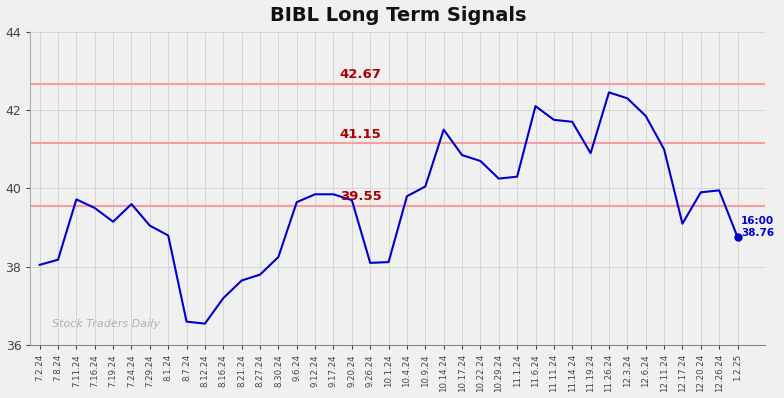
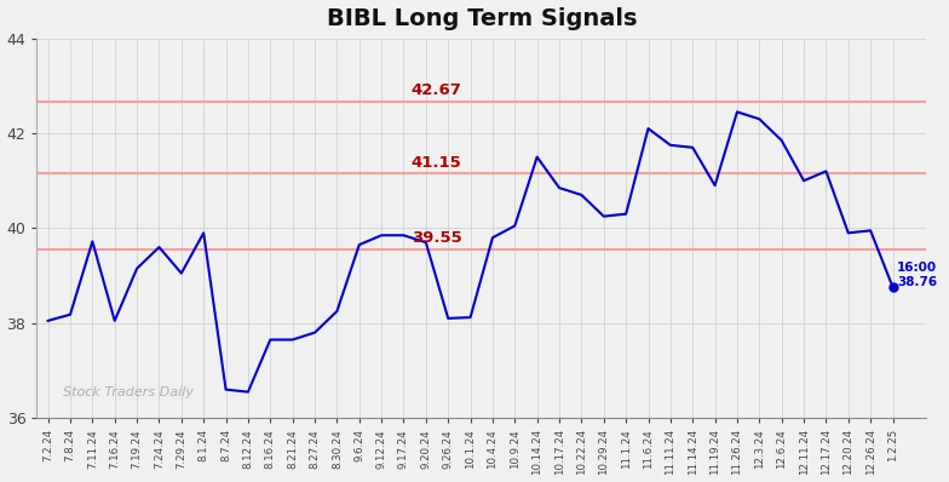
7.16.24: 39.50 -> 38.05
8.1.24: 38.80 -> 39.90
8.16.24: 37.20 -> 37.65
12.17.24: 39.10 -> 41.20
